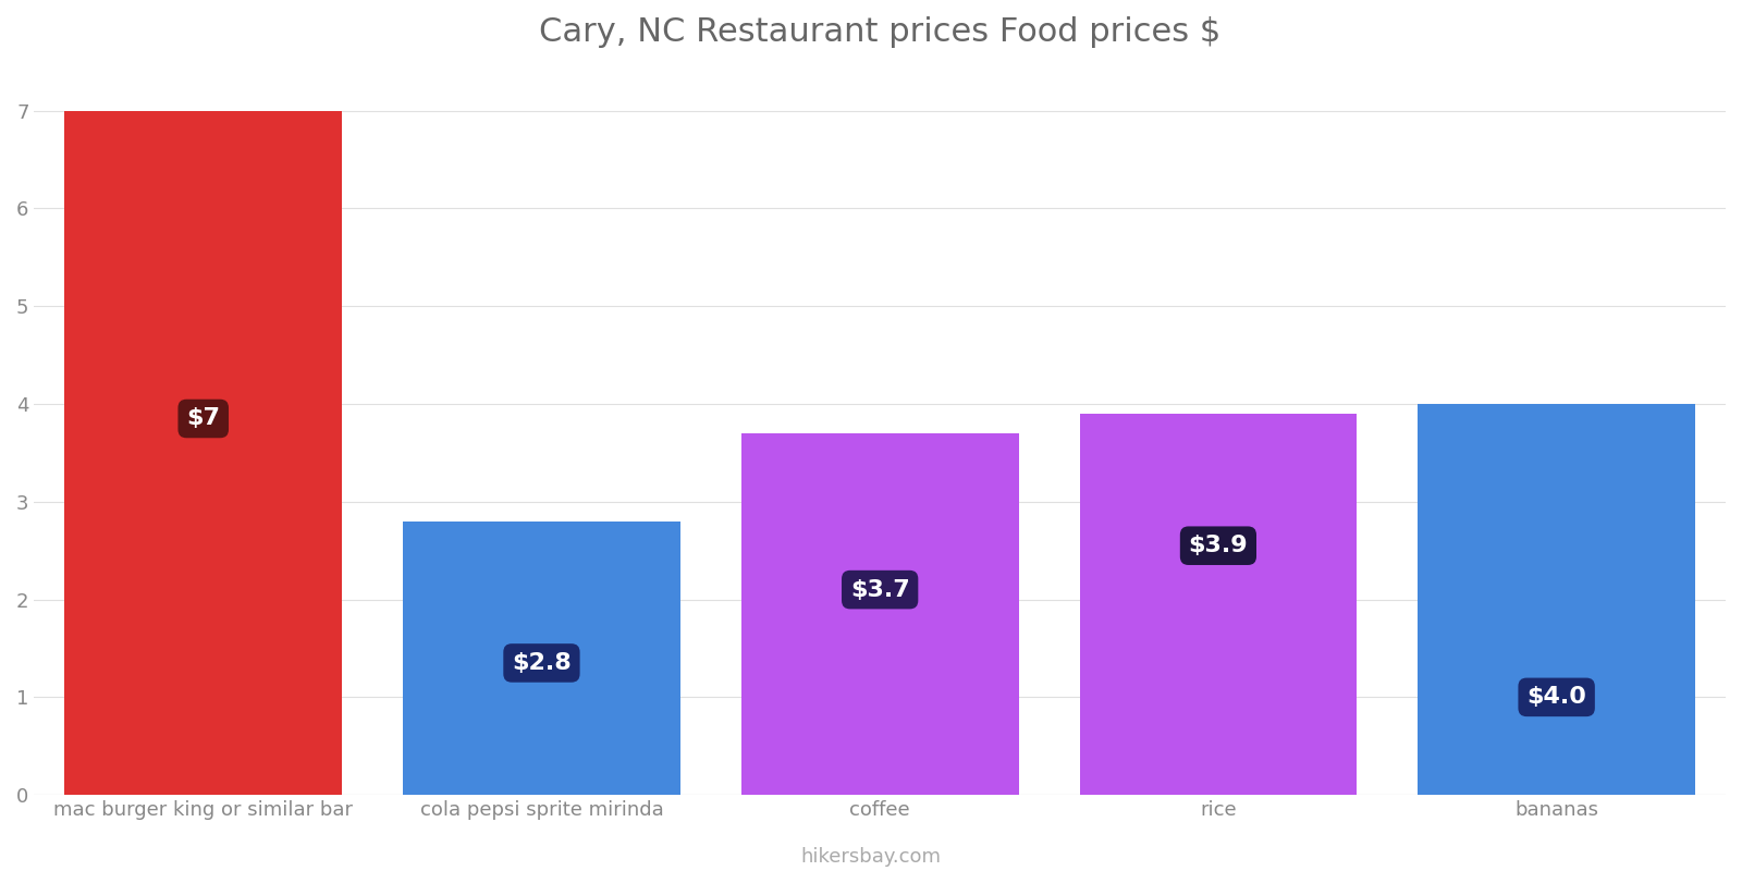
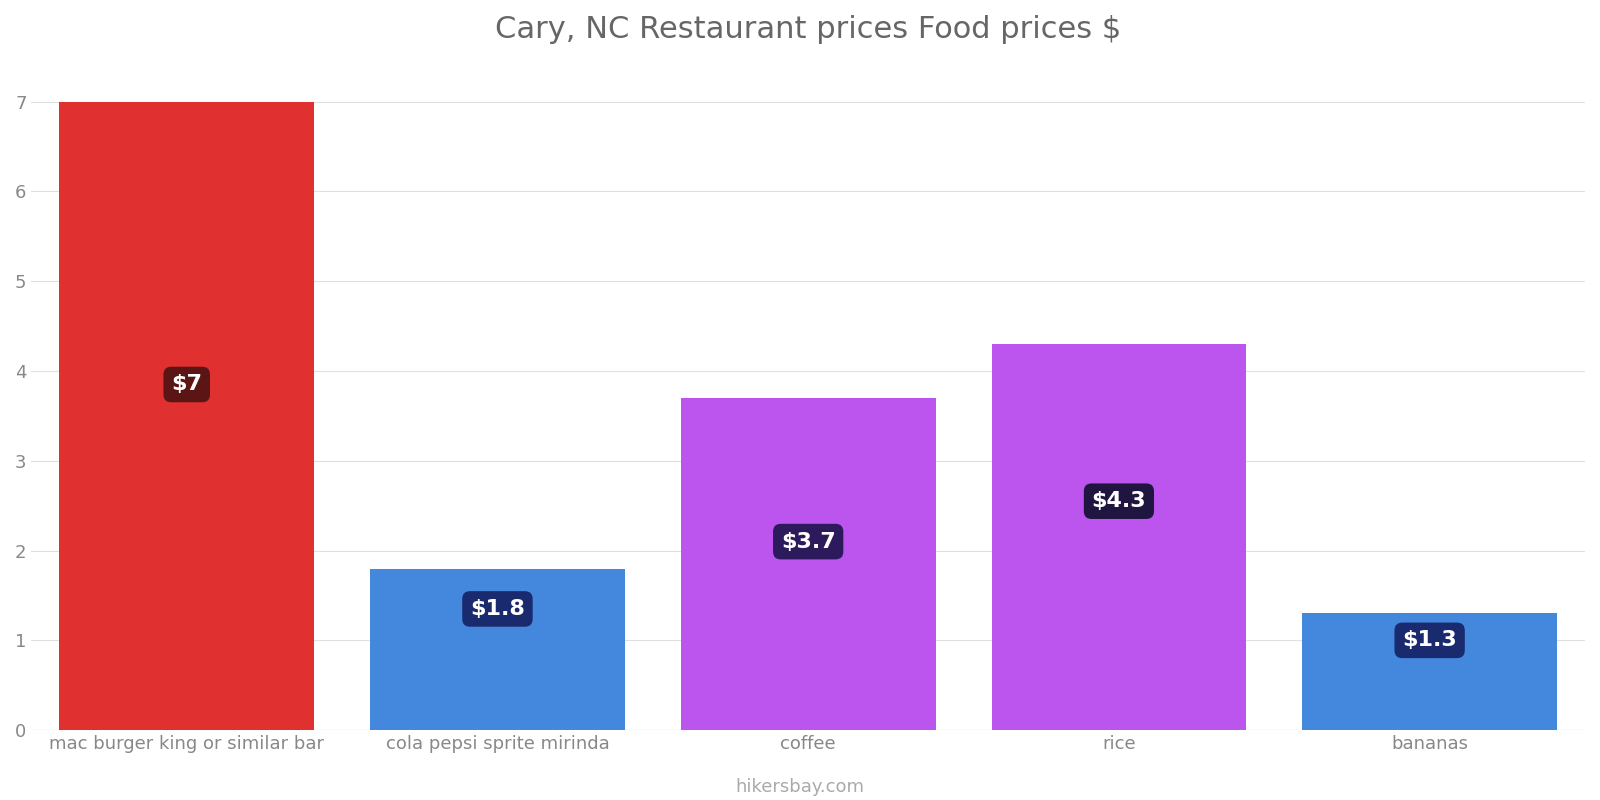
cola pepsi sprite mirinda: $2.8 -> $1.8
rice: $3.9 -> $4.3
bananas: $4.0 -> $1.3
